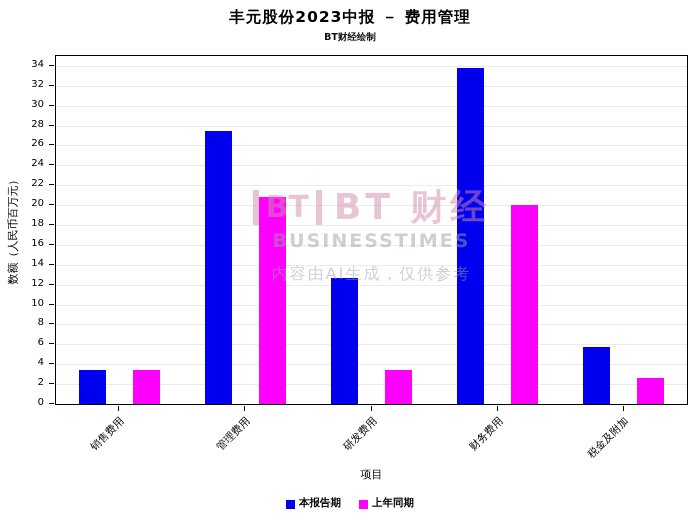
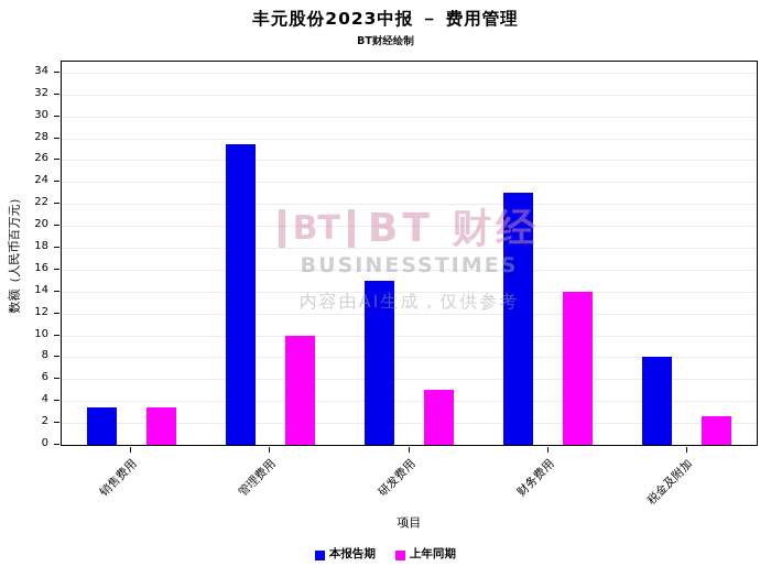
上年同期/管理费用: 21 -> 10
本报告期/研发费用: 13 -> 15
上年同期/研发费用: 3 -> 5
本报告期/财务费用: 34 -> 23
上年同期/财务费用: 20 -> 14
本报告期/税金及附加: 6 -> 8
